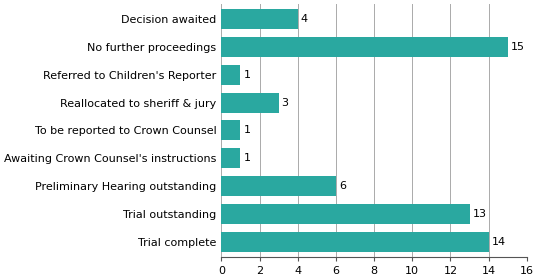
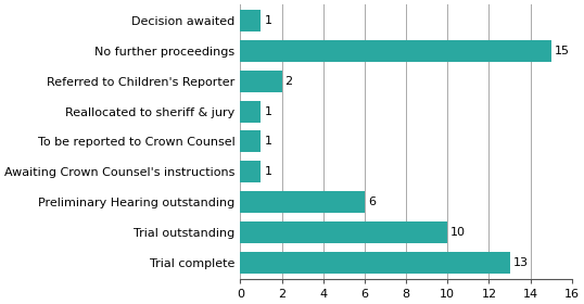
Decision awaited: 4 -> 1
Referred to Children's Reporter: 1 -> 2
Reallocated to sheriff & jury: 3 -> 1
Trial outstanding: 13 -> 10
Trial complete: 14 -> 13
